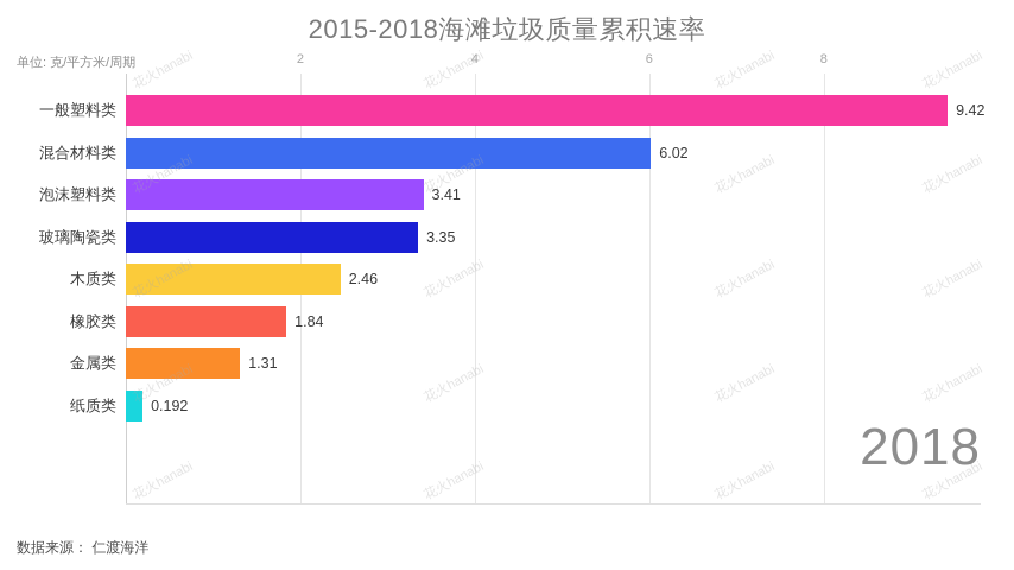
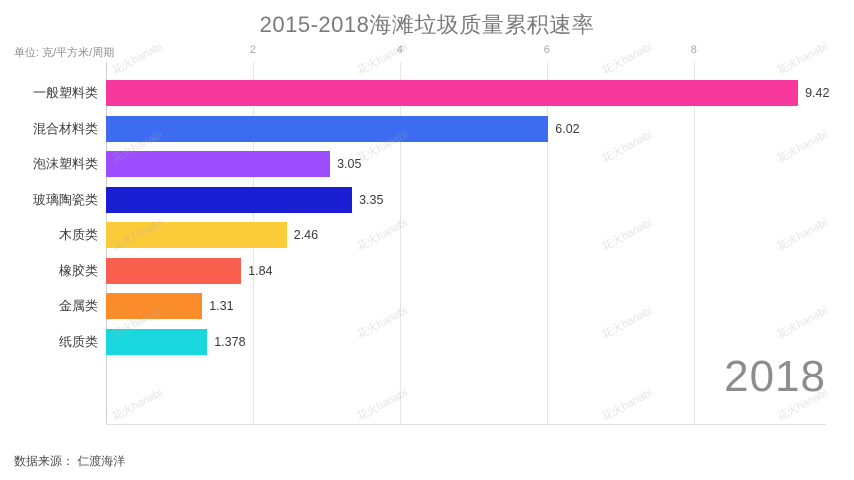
泡沫塑料类: 3.41 -> 3.05
纸质类: 0.192 -> 1.378
